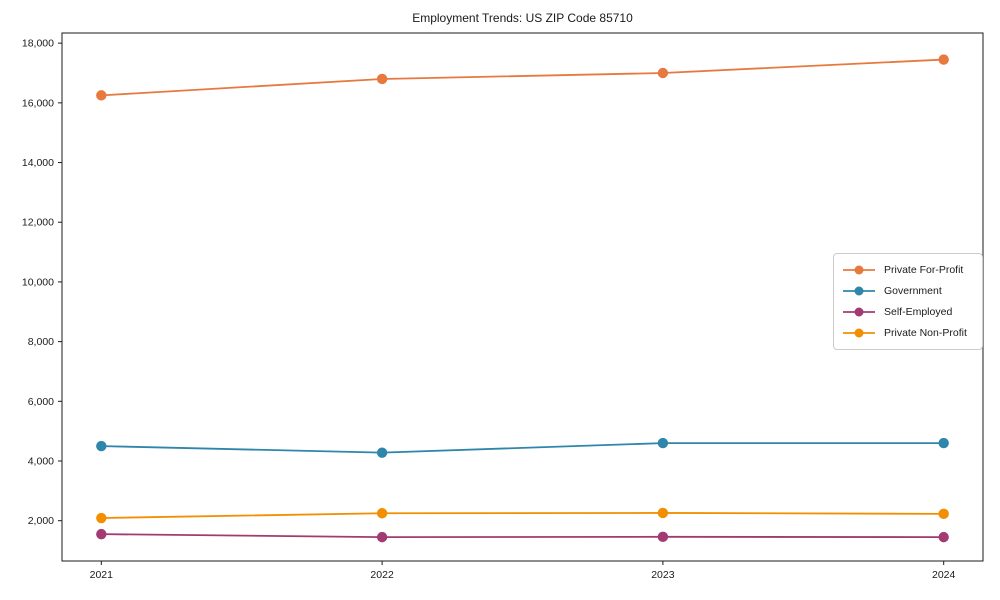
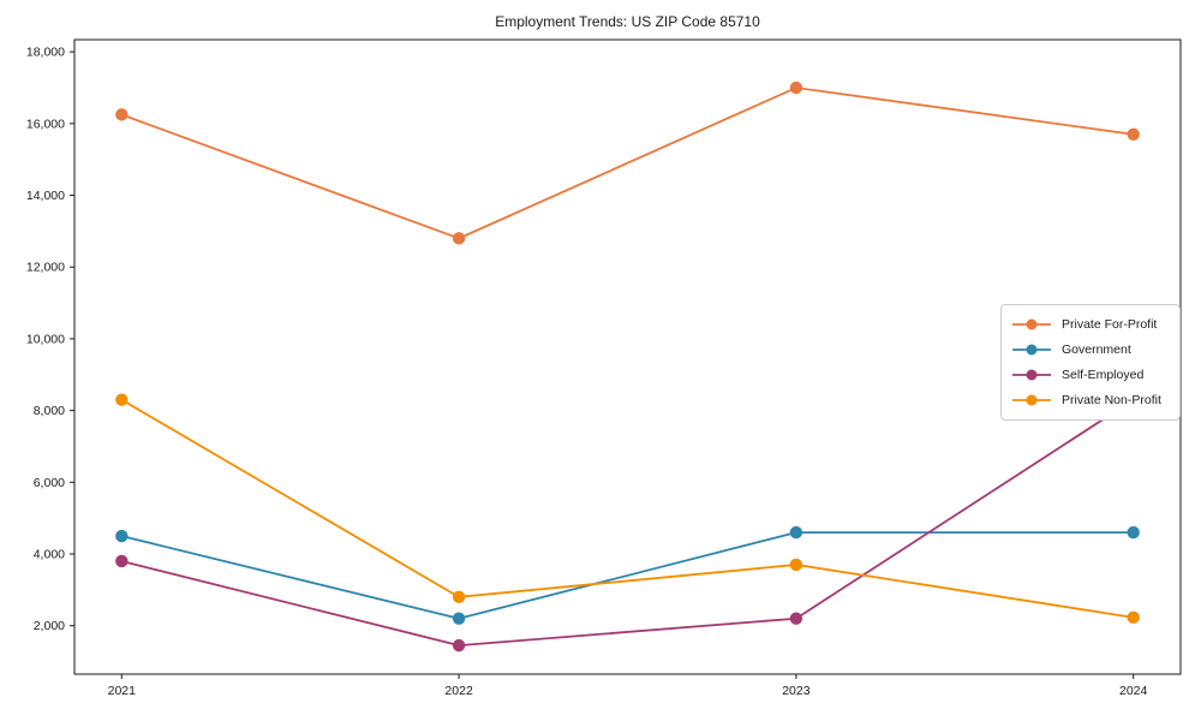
Self-Employed/2021: 1600 -> 3800
Private Non-Profit/2021: 2100 -> 8300
Private For-Profit/2022: 16800 -> 12800
Government/2022: 4300 -> 2200
Private Non-Profit/2022: 2200 -> 2800
Self-Employed/2023: 1500 -> 2200
Private Non-Profit/2023: 2300 -> 3700
Private For-Profit/2024: 17400 -> 15700
Self-Employed/2024: 1400 -> 8300
